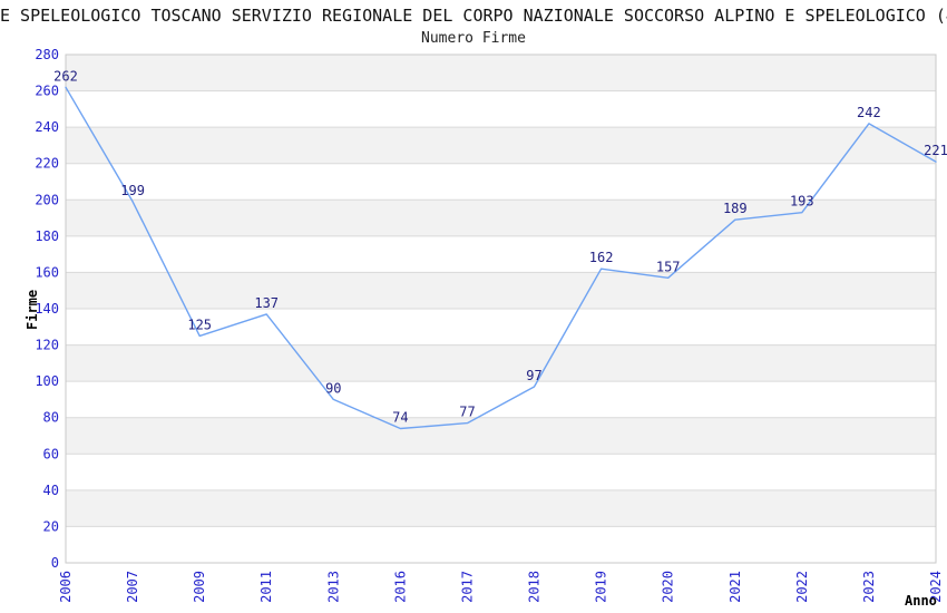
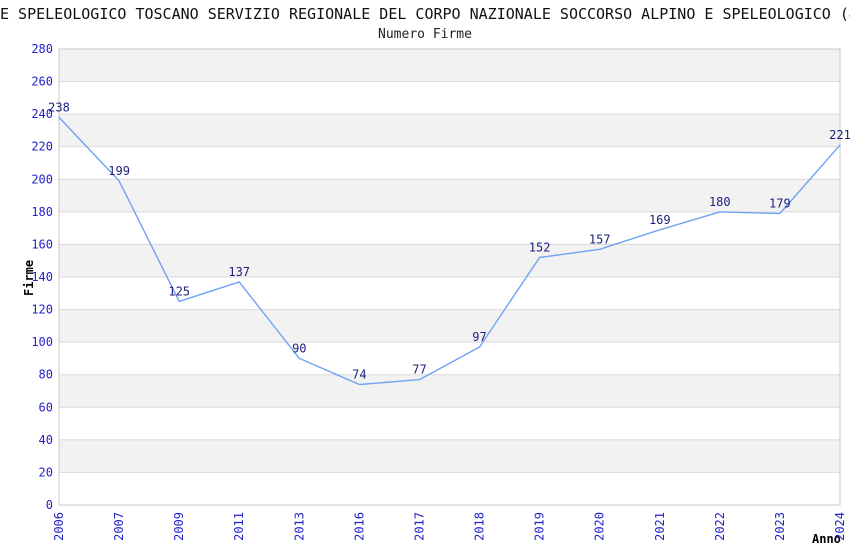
2006: 262 -> 238
2019: 162 -> 152
2021: 189 -> 169
2022: 193 -> 180
2023: 242 -> 179
